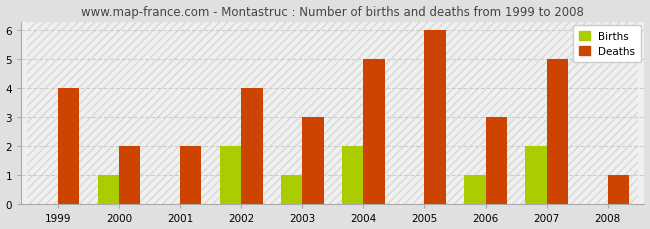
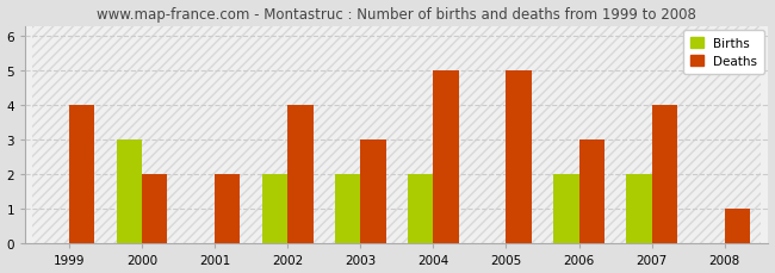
Births/2000: 1 -> 3
Births/2003: 1 -> 2
Deaths/2005: 6 -> 5
Births/2006: 1 -> 2
Deaths/2007: 5 -> 4
